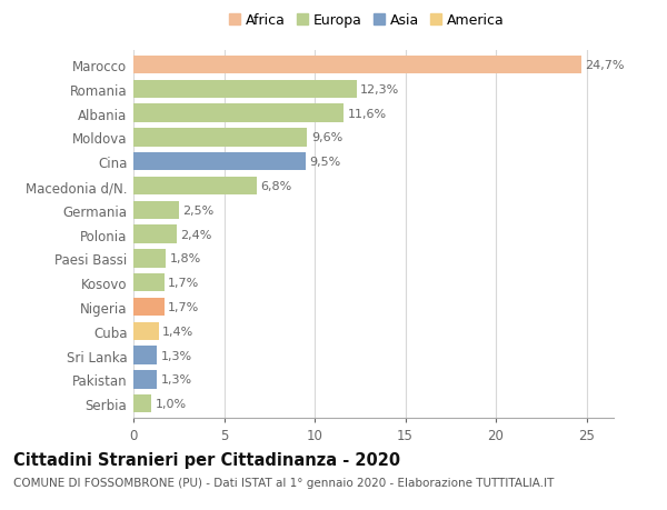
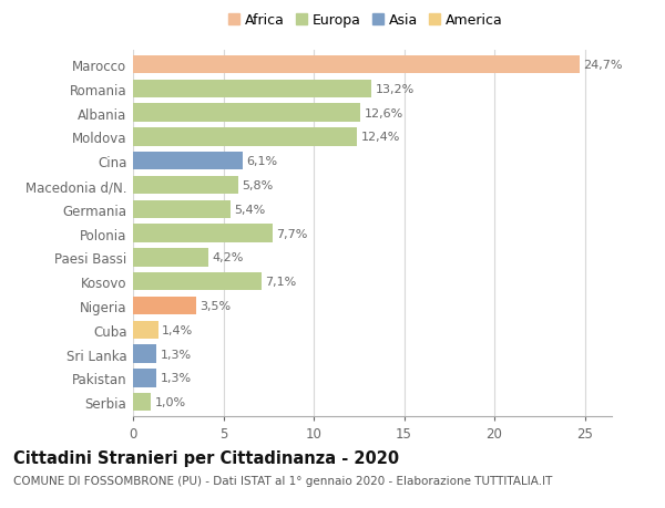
Romania: 12,3% -> 13,2%
Albania: 11,6% -> 12,6%
Moldova: 9,6% -> 12,4%
Cina: 9,5% -> 6,1%
Macedonia d/N.: 6,8% -> 5,8%
Germania: 2,5% -> 5,4%
Polonia: 2,4% -> 7,7%
Paesi Bassi: 1,8% -> 4,2%
Kosovo: 1,7% -> 7,1%
Nigeria: 1,7% -> 3,5%
